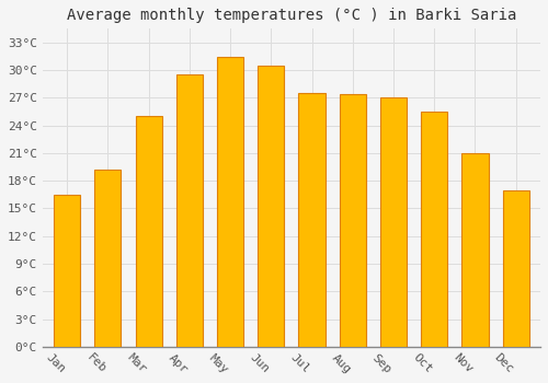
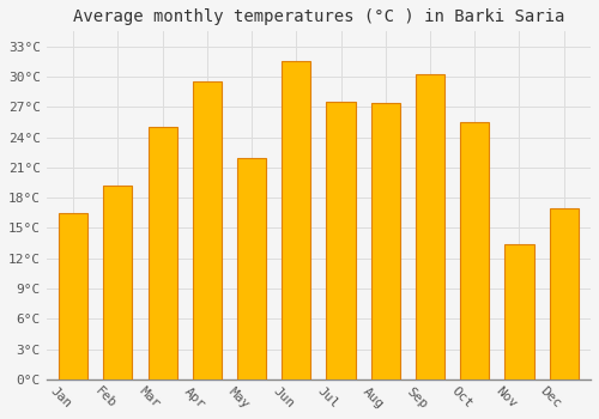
May: 31.5°C -> 22.0°C
Jun: 30.5°C -> 31.6°C
Sep: 27.0°C -> 30.2°C
Nov: 21.0°C -> 13.4°C
